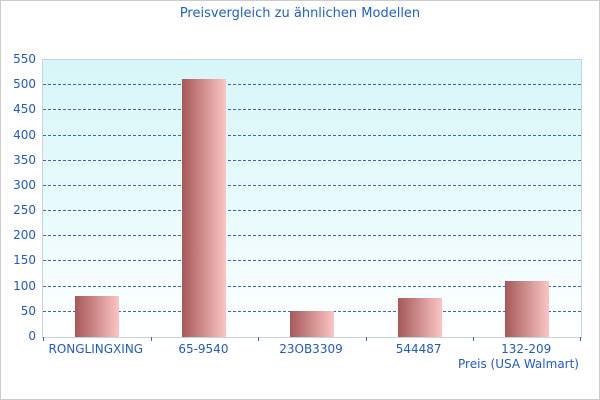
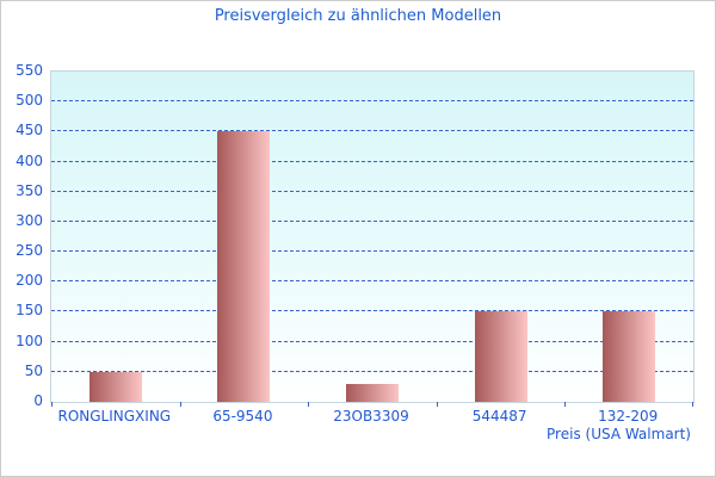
RONGLINGXING: 80 -> 50
65-9540: 510 -> 450
23OB3309: 50 -> 30
544487: 80 -> 150
132-209: 110 -> 150
